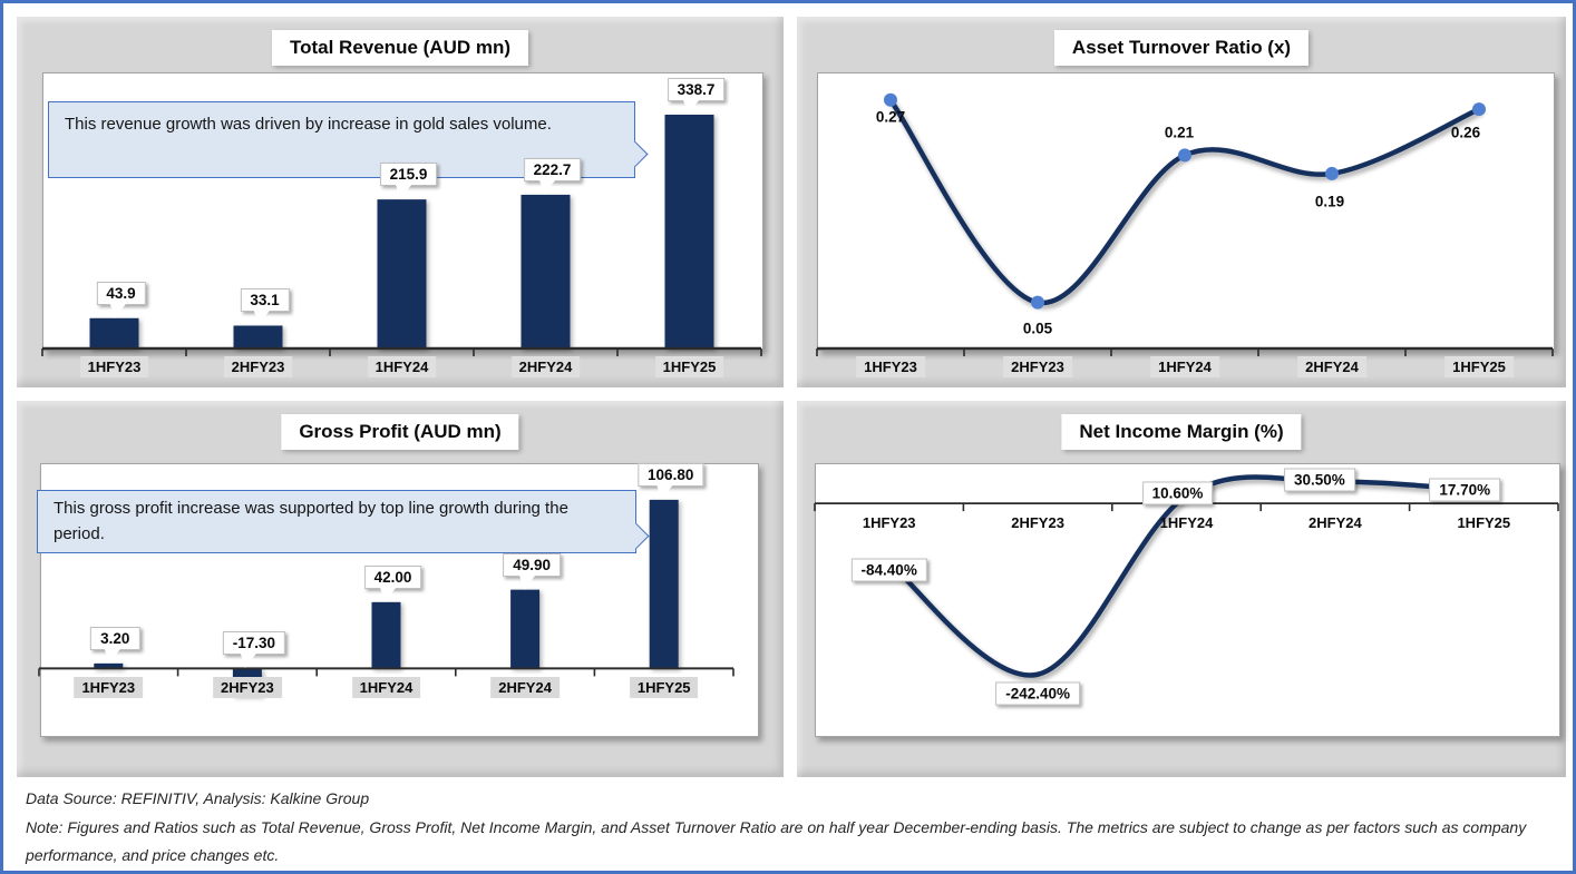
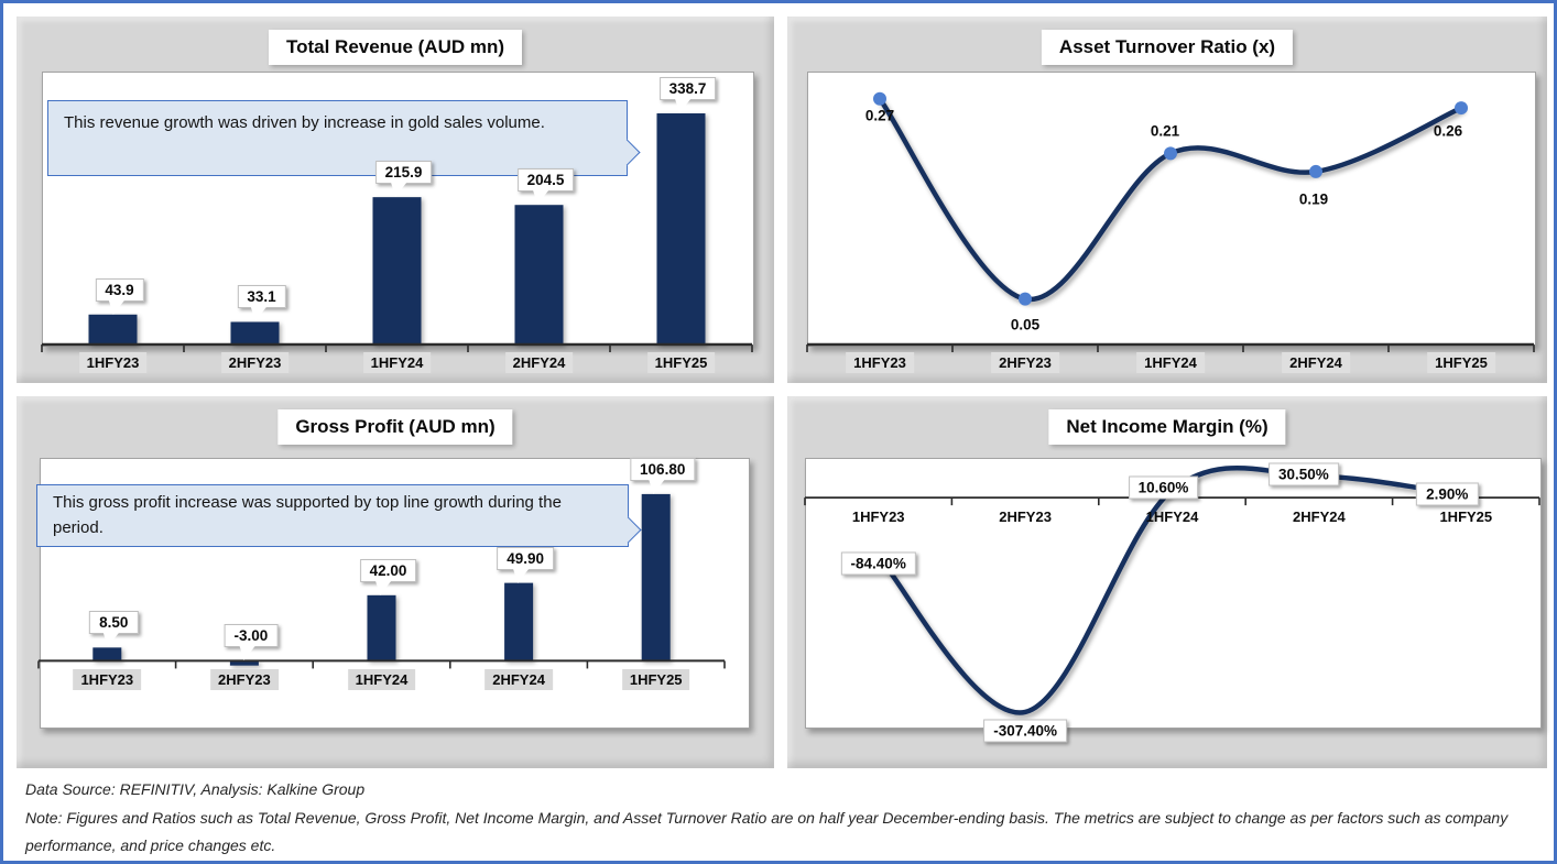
Total Revenue (AUD mn)/2HFY24: 222.7 -> 204.5
Gross Profit (AUD mn)/1HFY23: 3.20 -> 8.50
Gross Profit (AUD mn)/2HFY23: -17.30 -> -3.00
Net Income Margin (%)/2HFY23: -242.40% -> -307.40%
Net Income Margin (%)/1HFY25: 17.70% -> 2.90%
